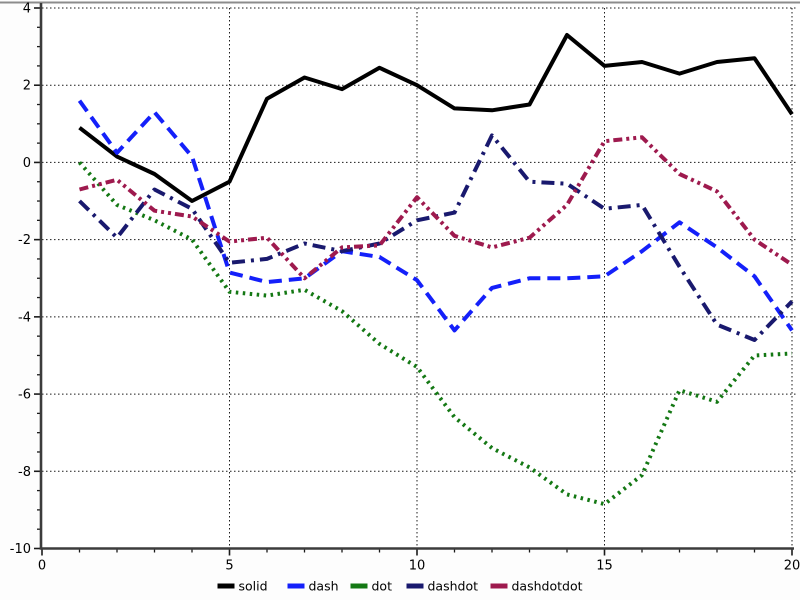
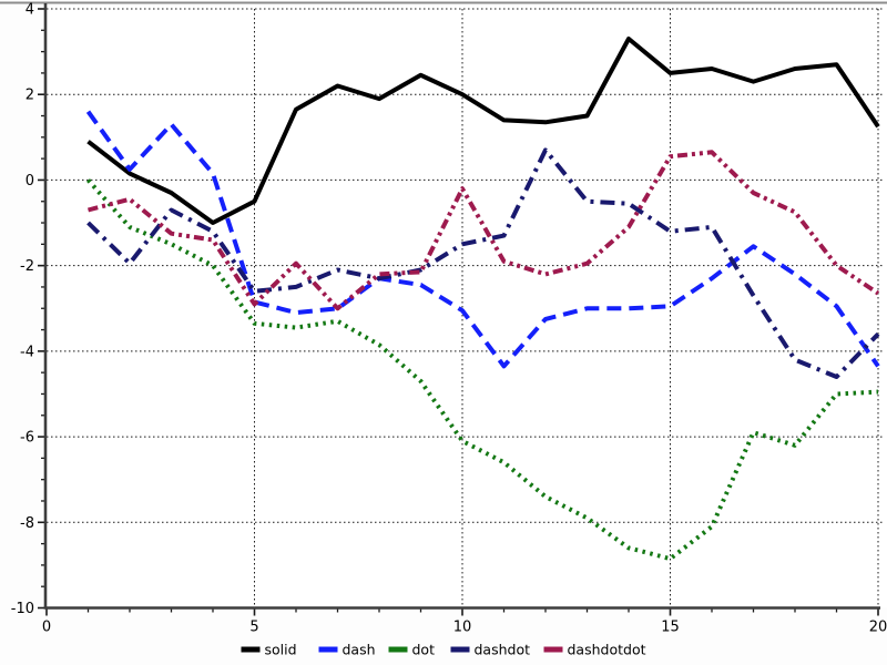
dashdotdot/5: -2.0 -> -2.9
dot/10: -5.3 -> -6.1
dashdotdot/10: -0.9 -> -0.2
